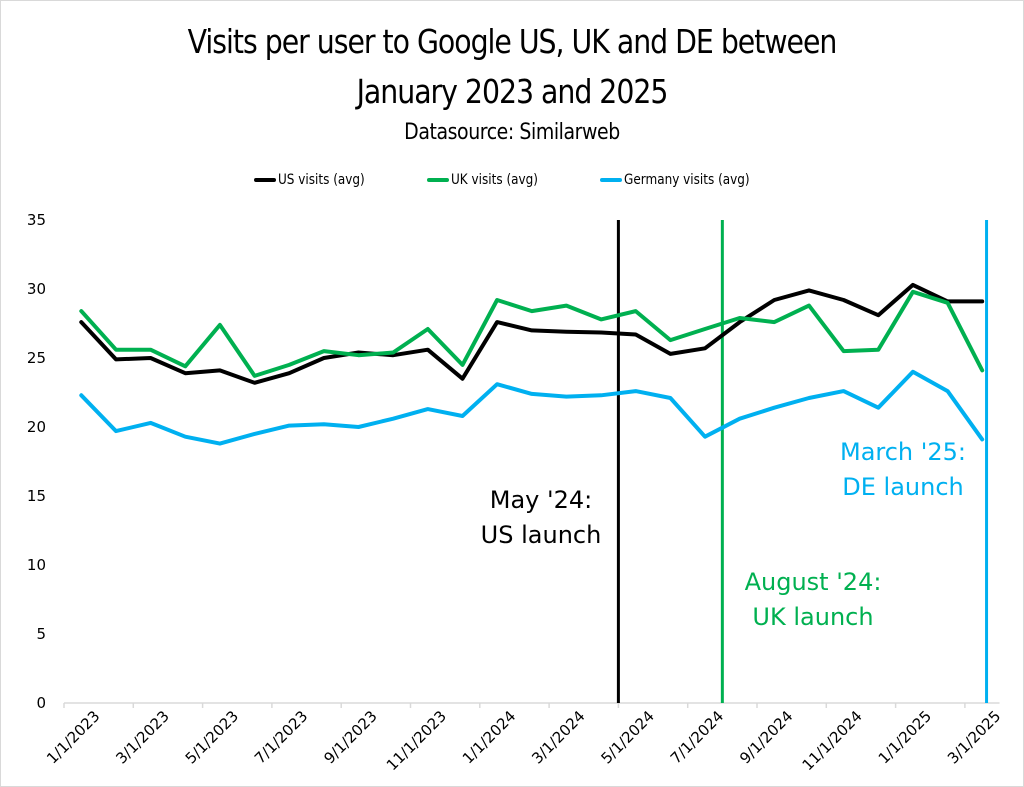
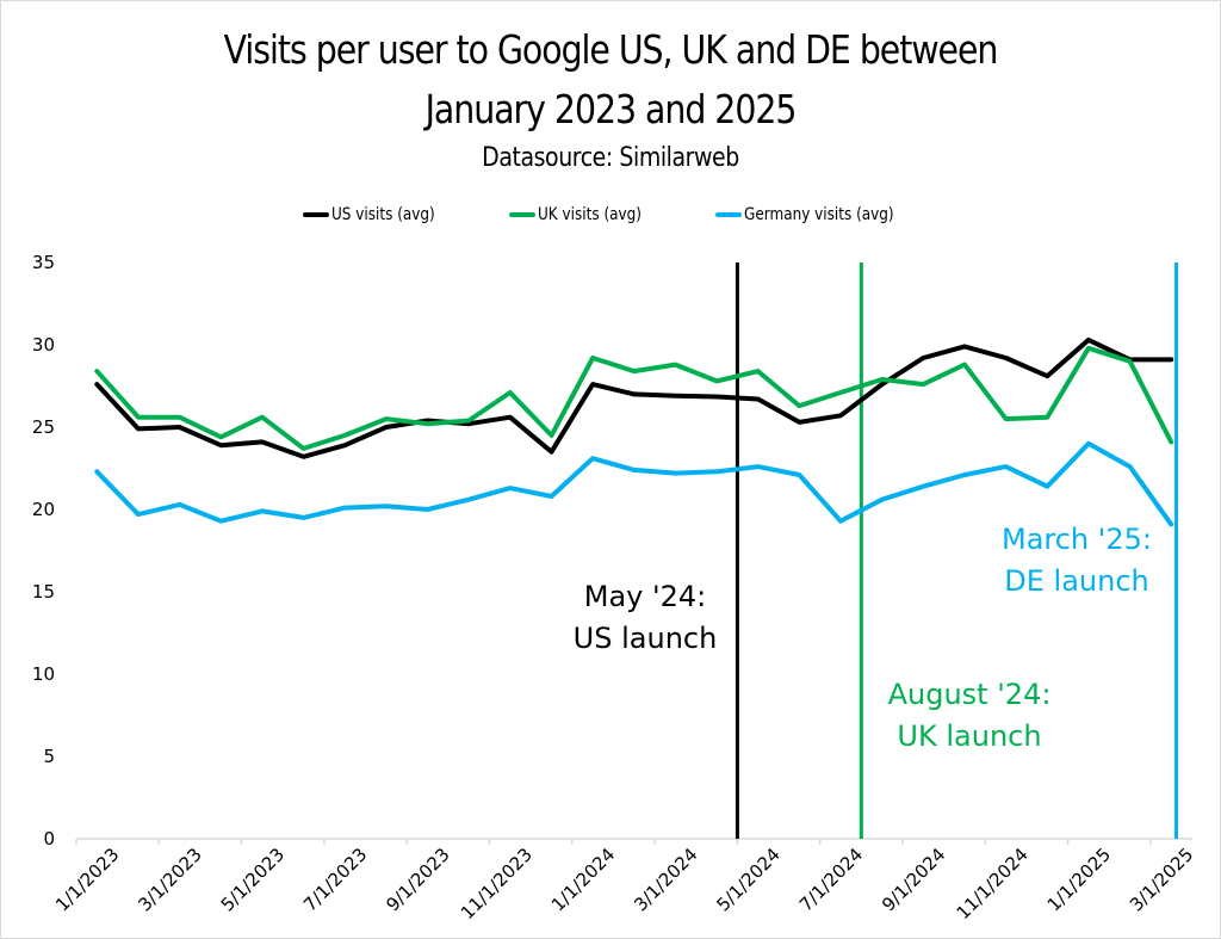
UK visits (avg)/5/1/2023: 27.4 -> 25.6
Germany visits (avg)/5/1/2023: 18.8 -> 19.9
